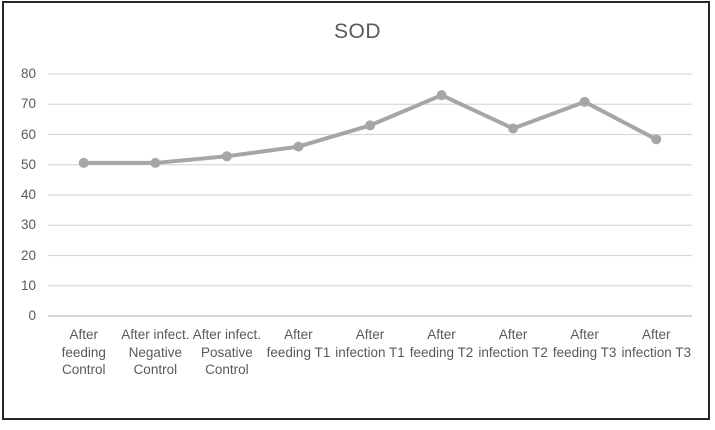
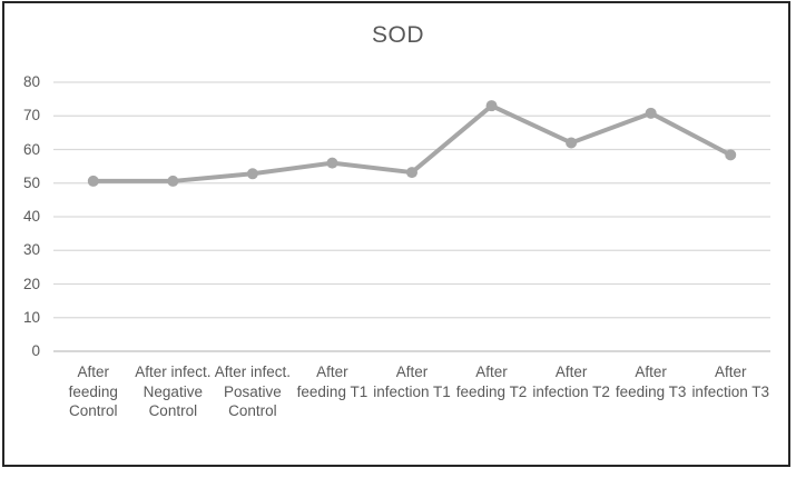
After infection T1: 63 -> 53
